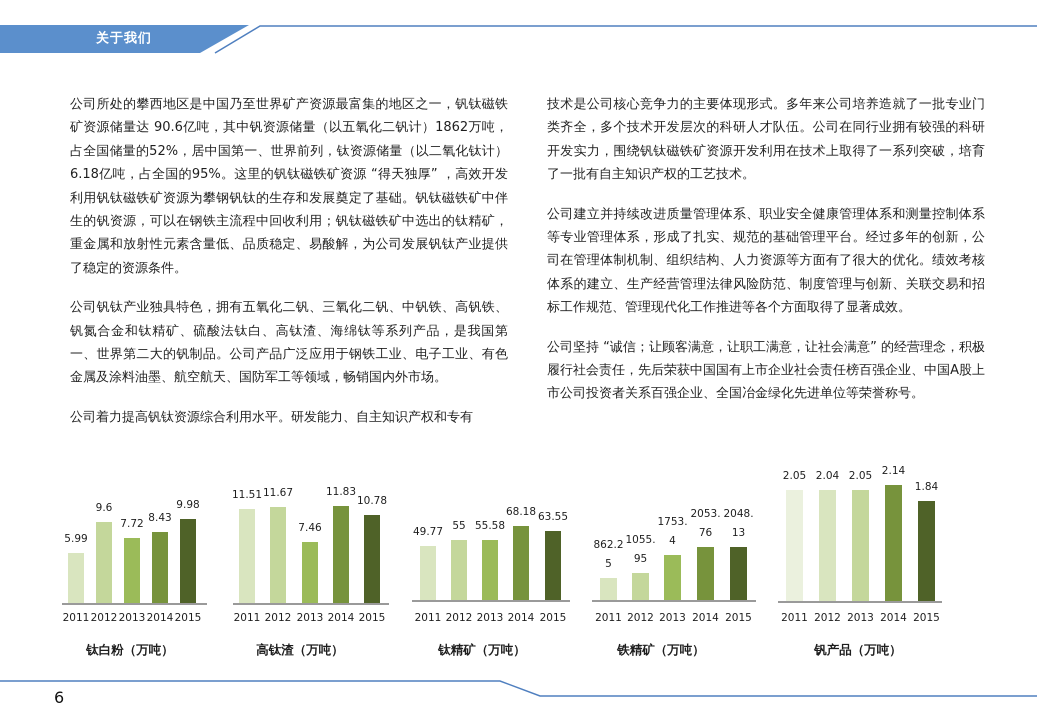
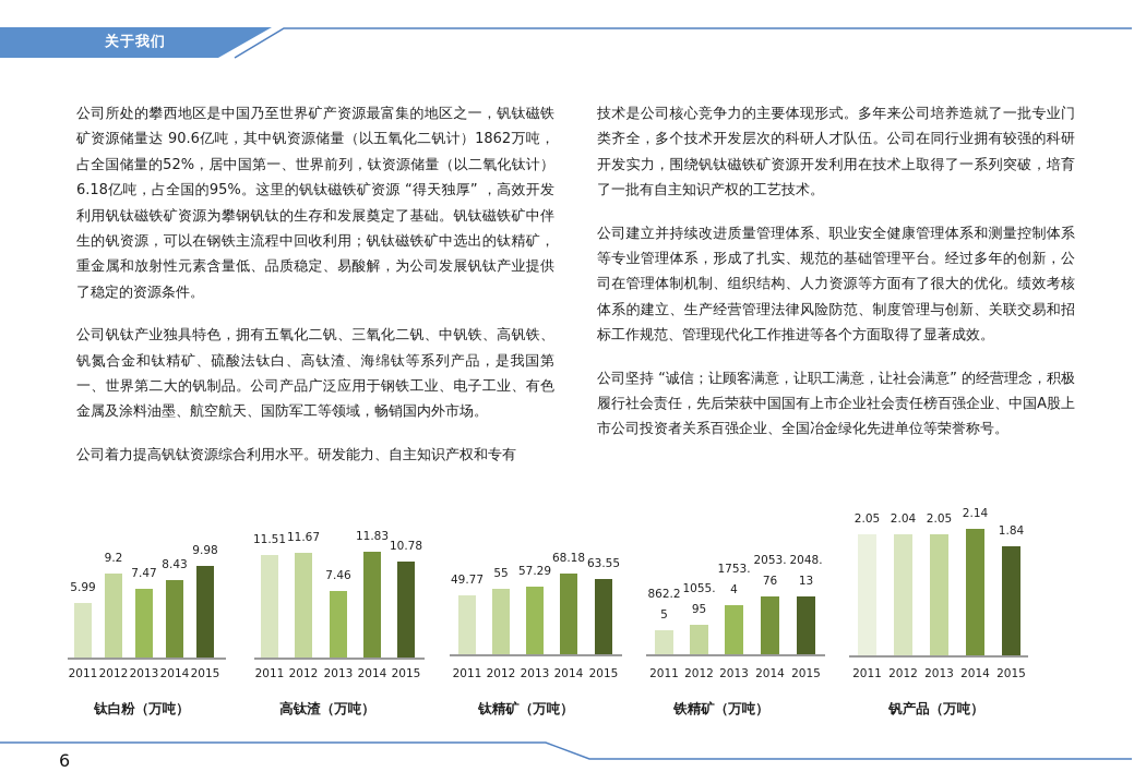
钛白粉（万吨）/2012: 9.6 -> 9.2
钛白粉（万吨）/2013: 7.72 -> 7.47
钛精矿（万吨）/2013: 55.58 -> 57.29
